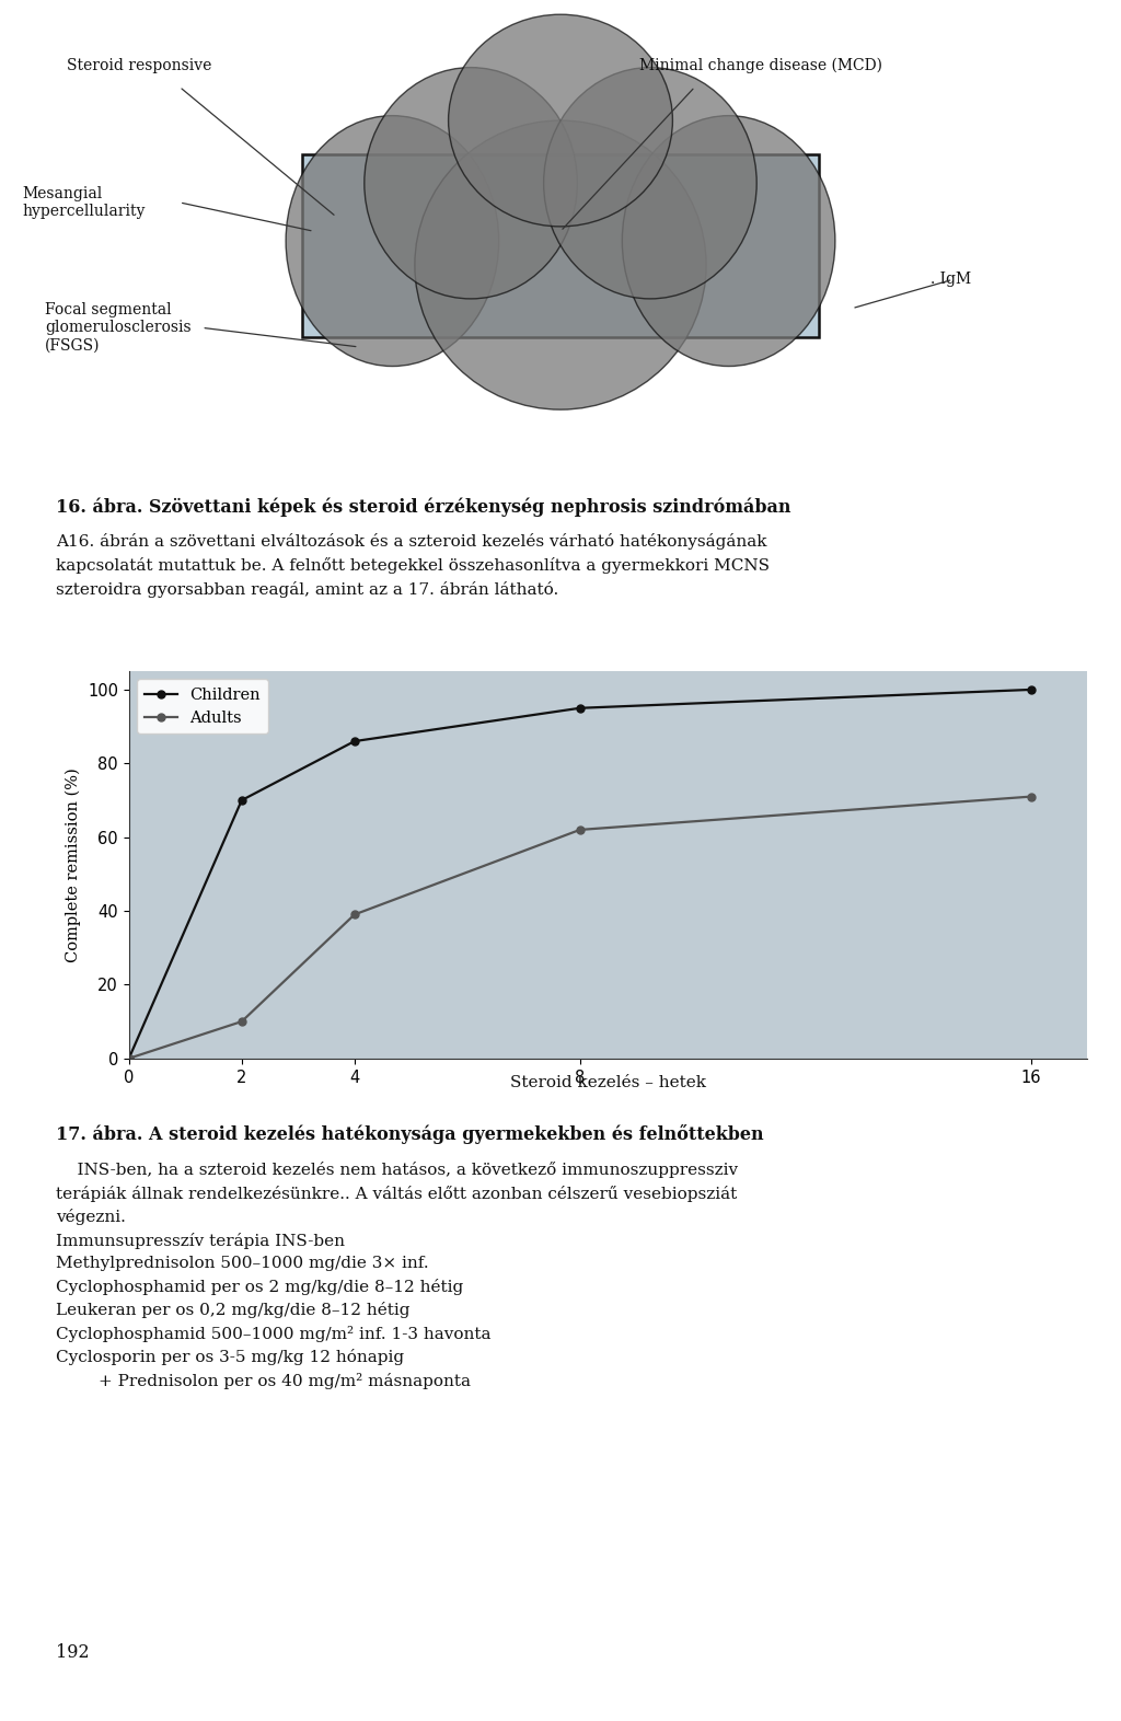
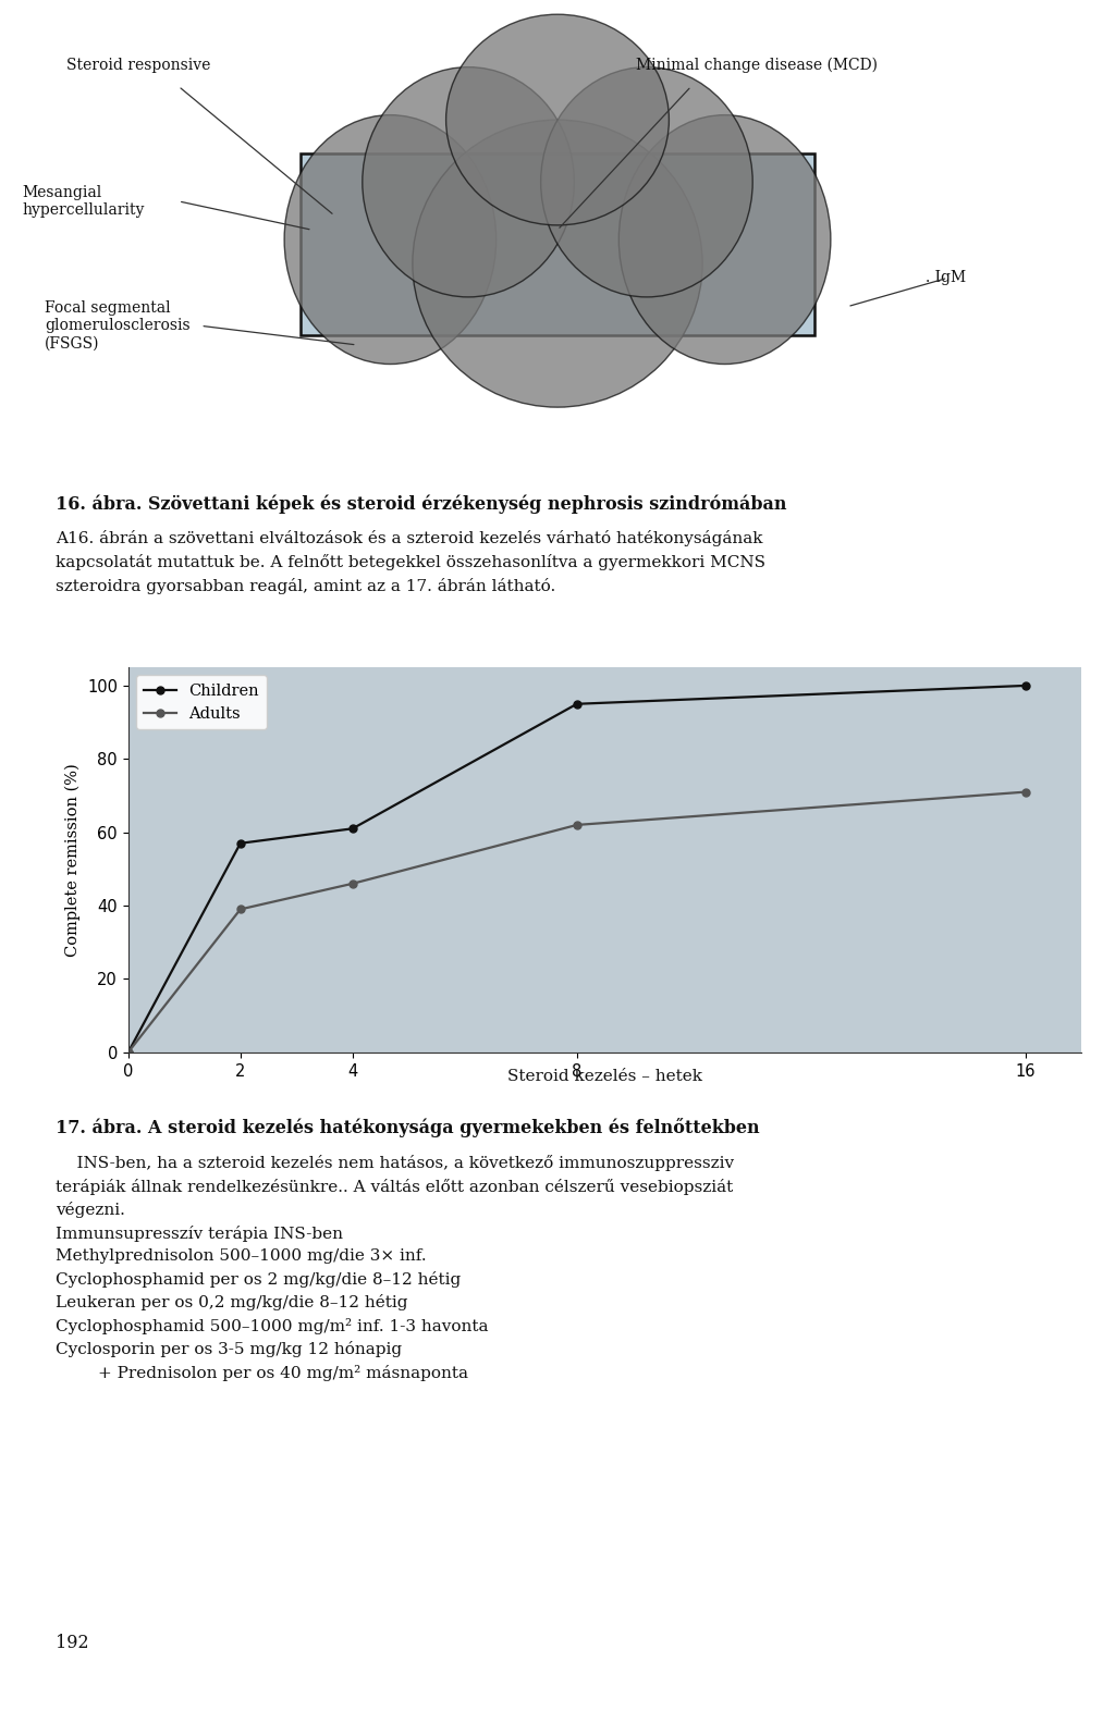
Children/2: 70 -> 57
Adults/2: 10 -> 39
Children/4: 86 -> 61
Adults/4: 39 -> 46
